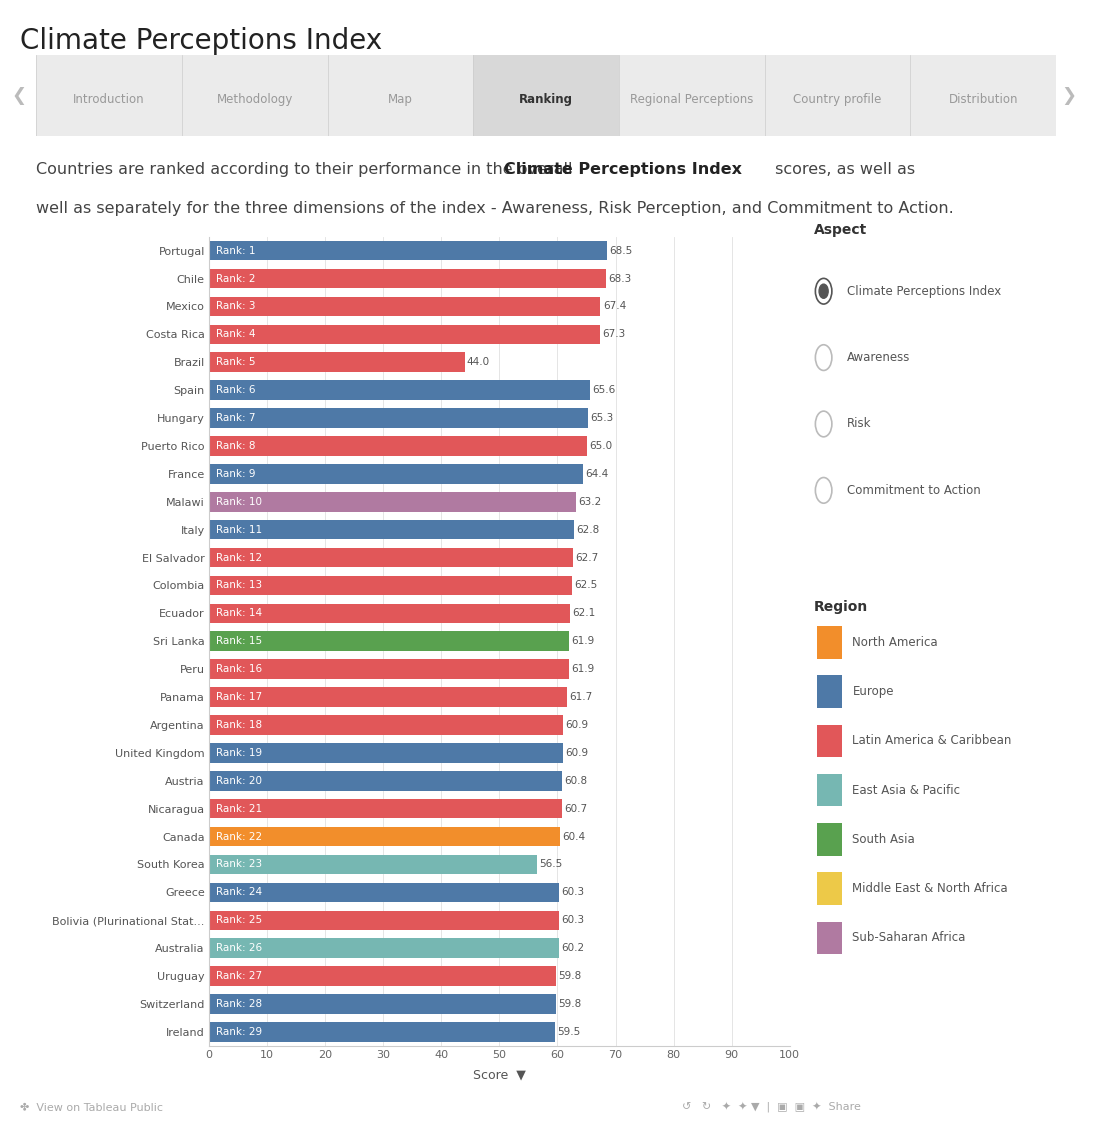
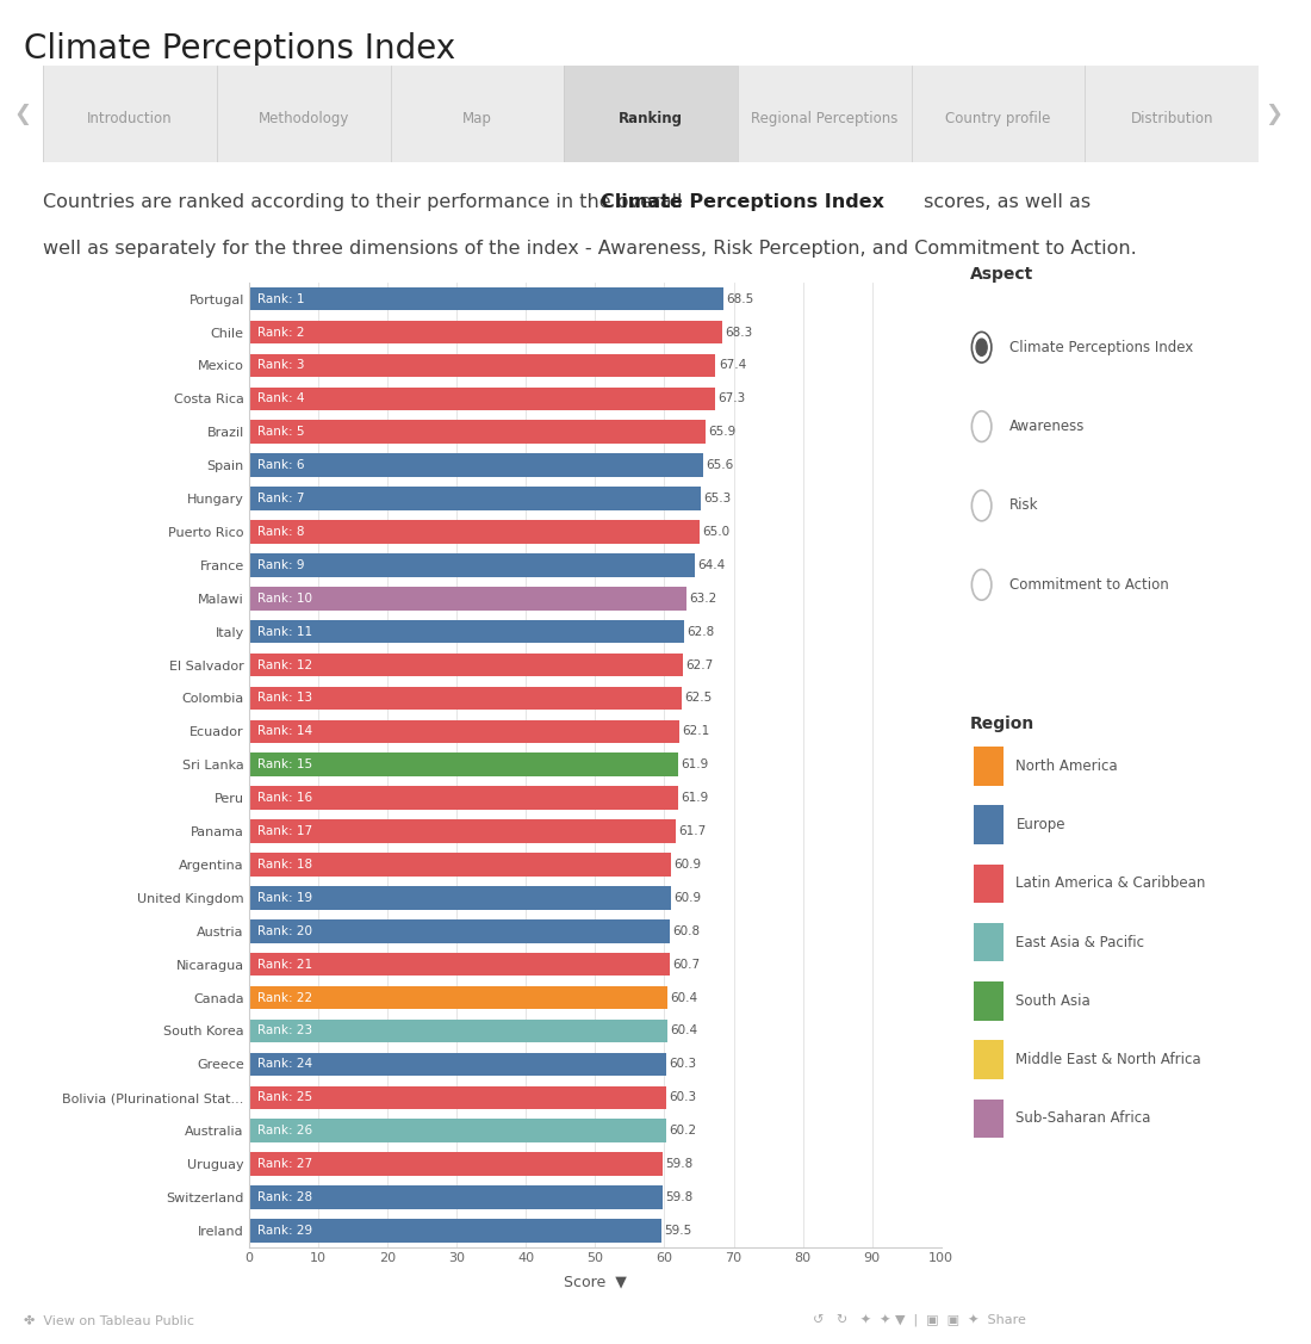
Brazil: 44.0 -> 65.9
South Korea: 56.5 -> 60.4
